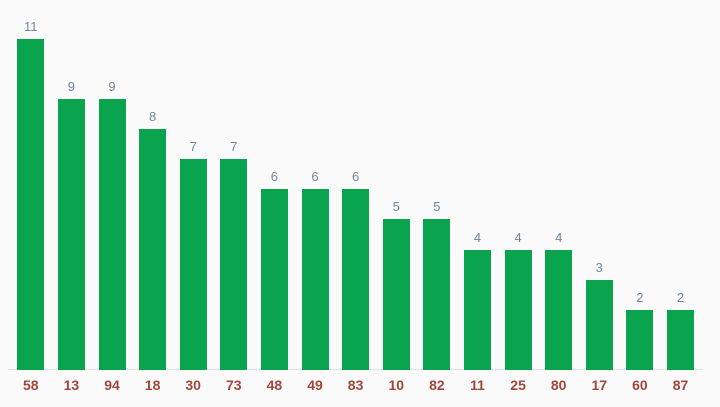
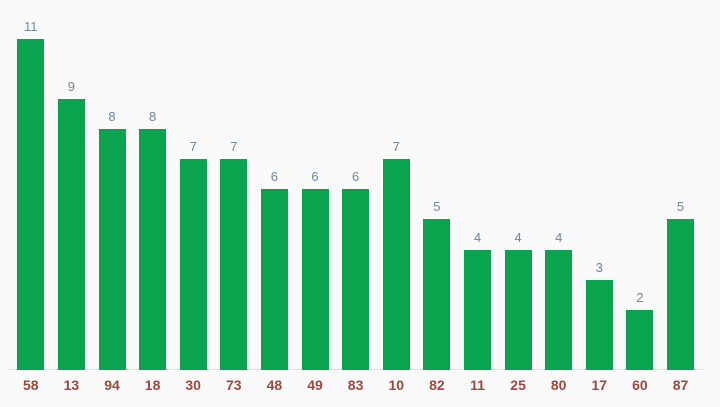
94: 9 -> 8
10: 5 -> 7
87: 2 -> 5
